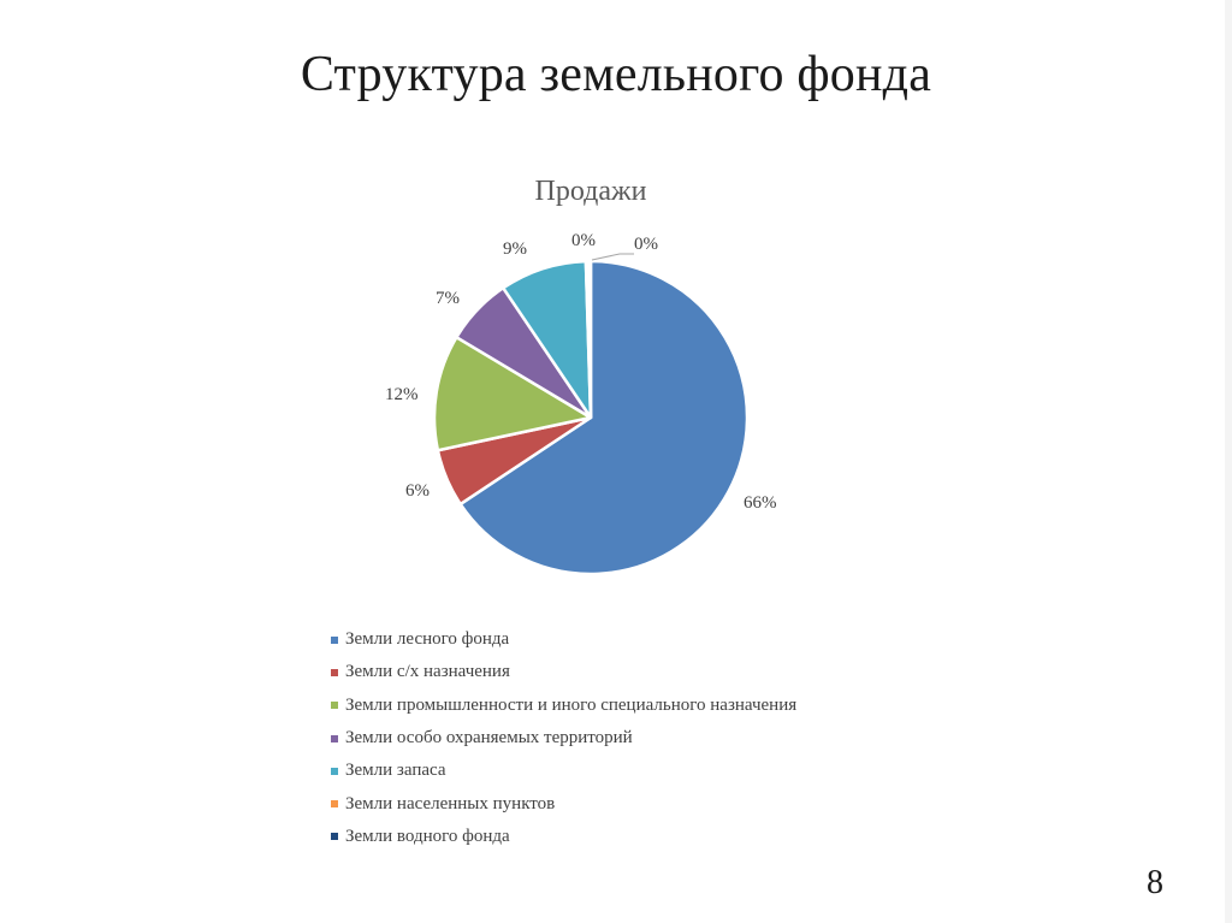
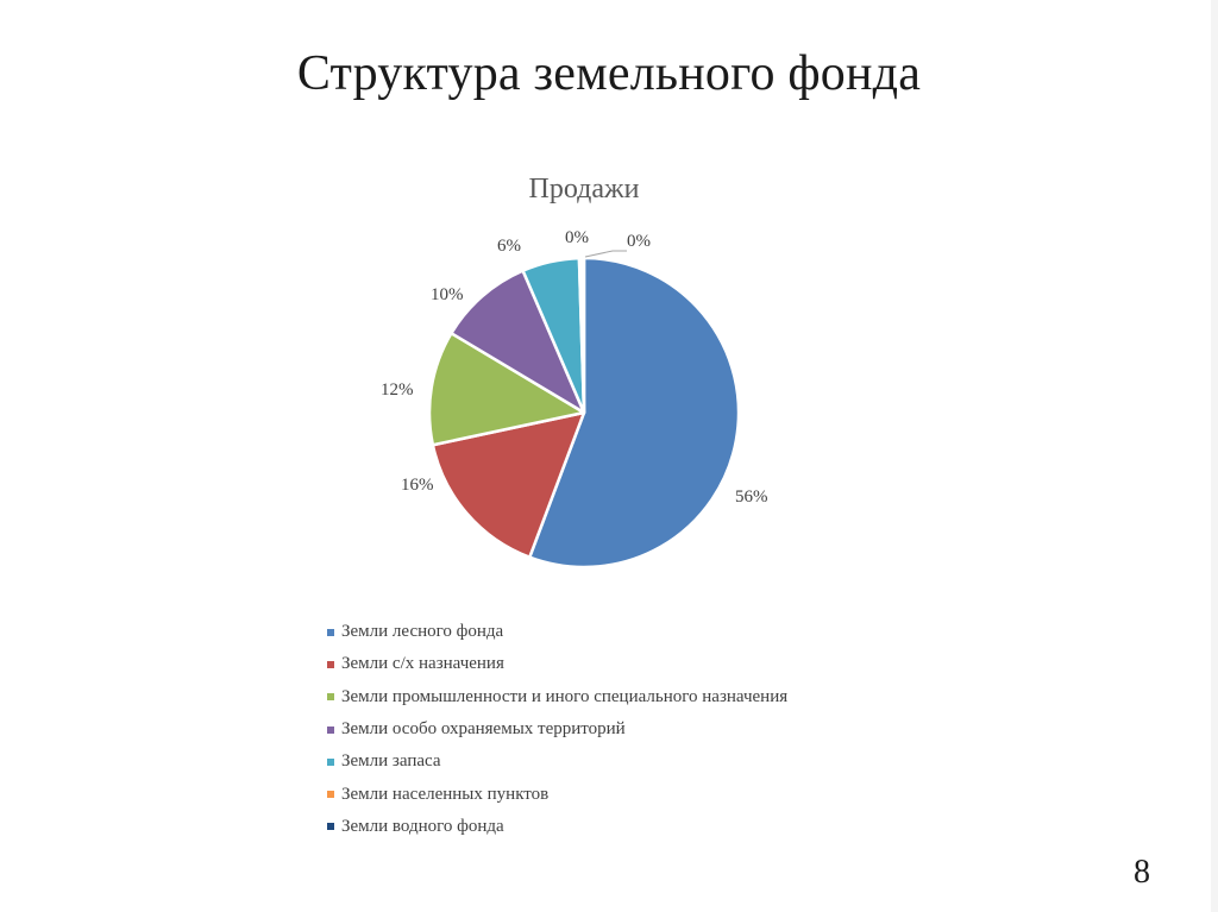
Земли лесного фонда: 66% -> 56%
Земли с/х назначения: 6% -> 16%
Земли особо охраняемых территорий: 7% -> 10%
Земли запаса: 9% -> 6%
